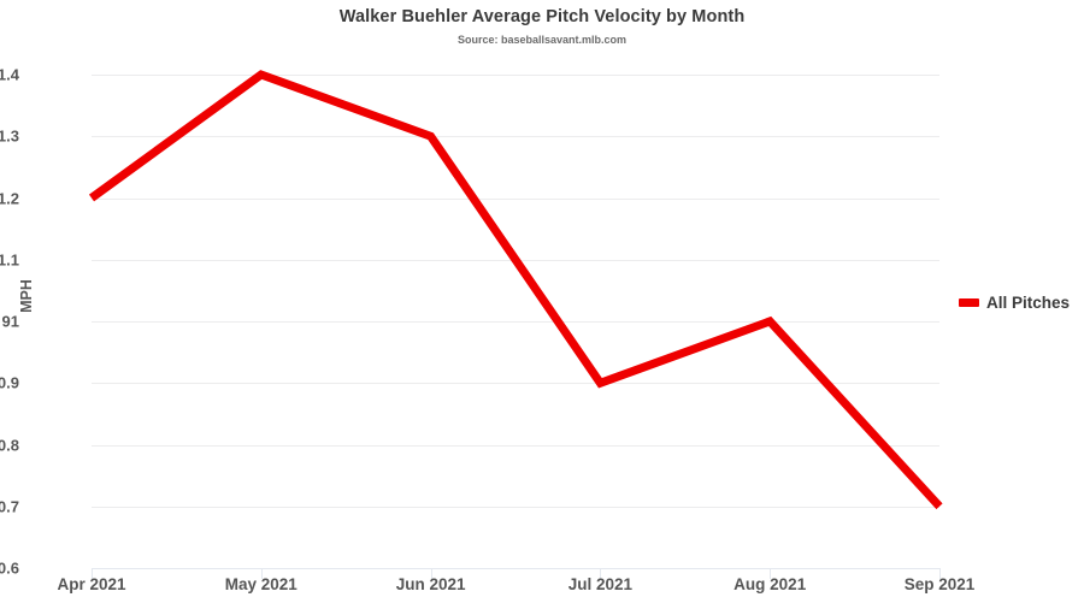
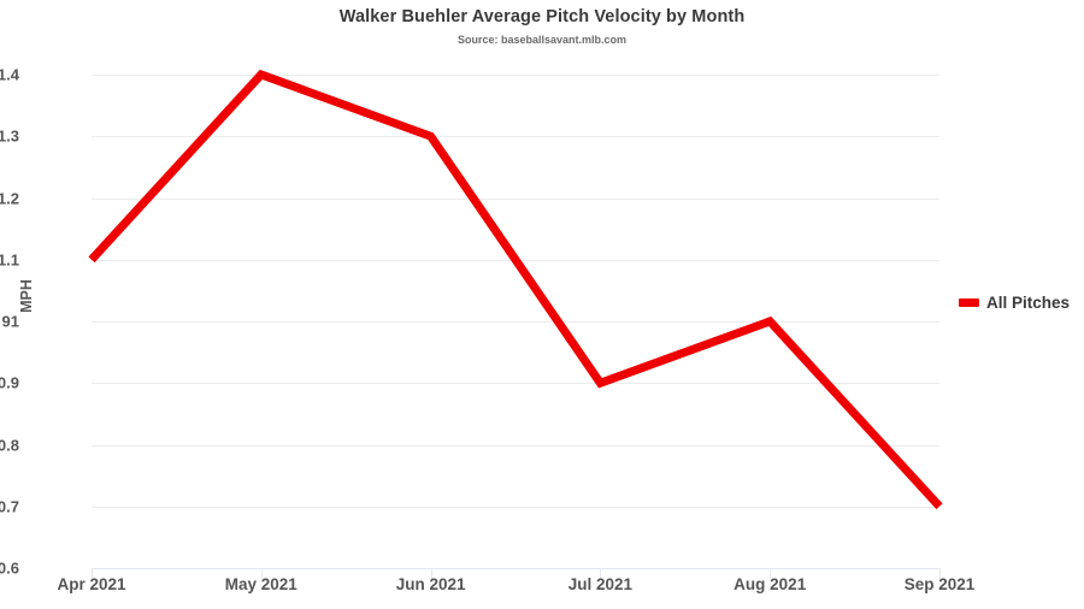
Apr 2021: 91.2 -> 91.1
